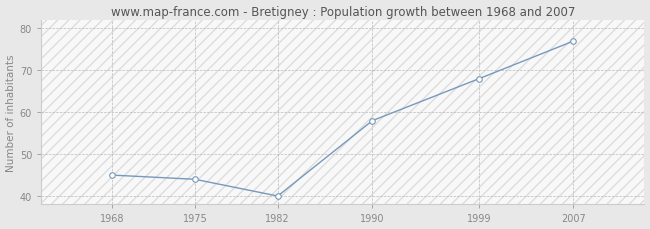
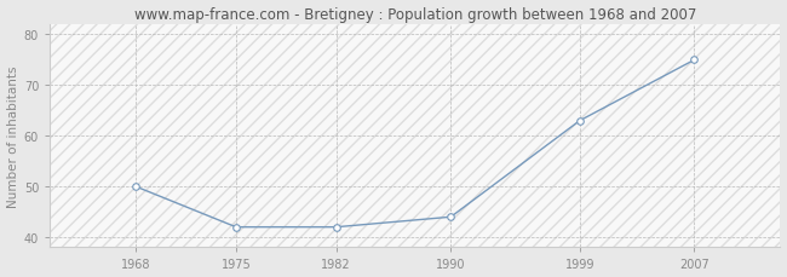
1968: 45 -> 50
1975: 44 -> 42
1982: 40 -> 42
1990: 58 -> 44
1999: 68 -> 63
2007: 77 -> 75
